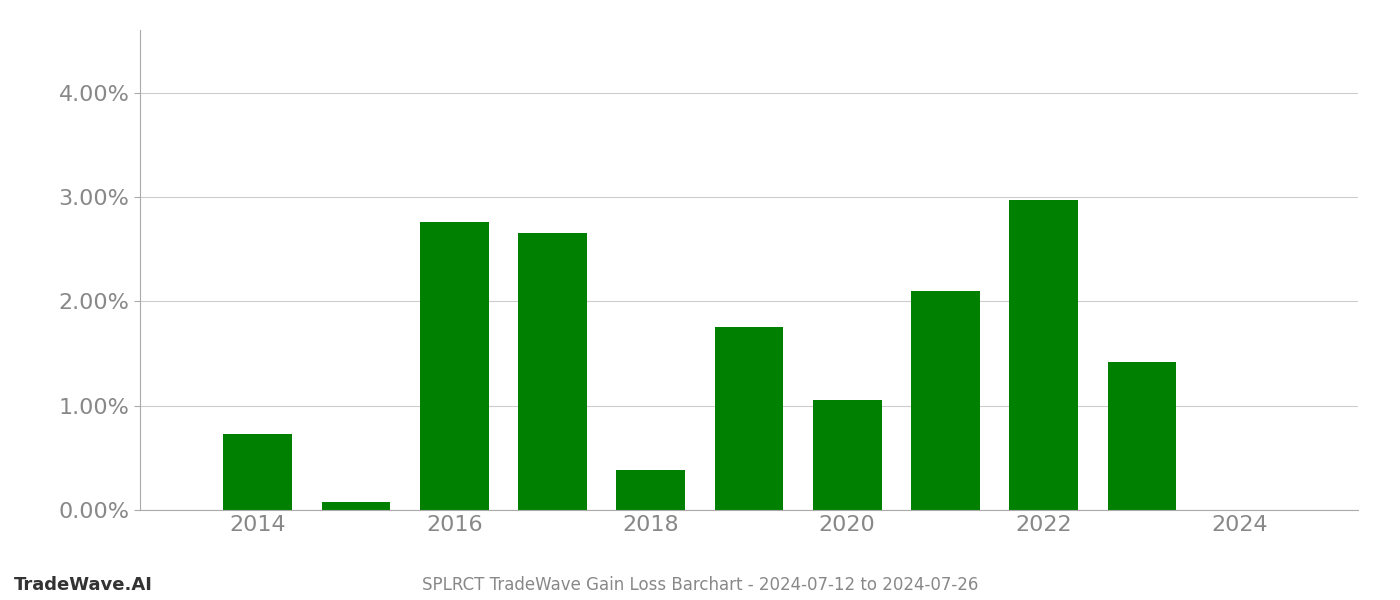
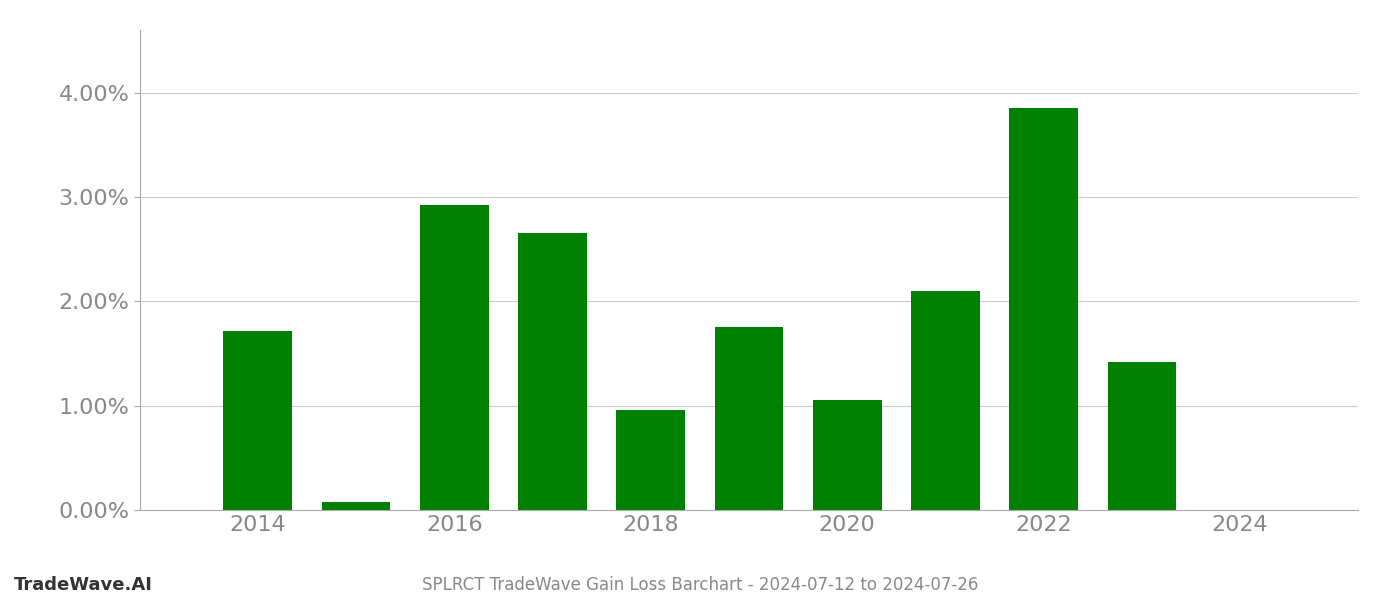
2014: 0.73% -> 1.72%
2016: 2.76% -> 2.92%
2018: 0.38% -> 0.96%
2022: 2.97% -> 3.85%
